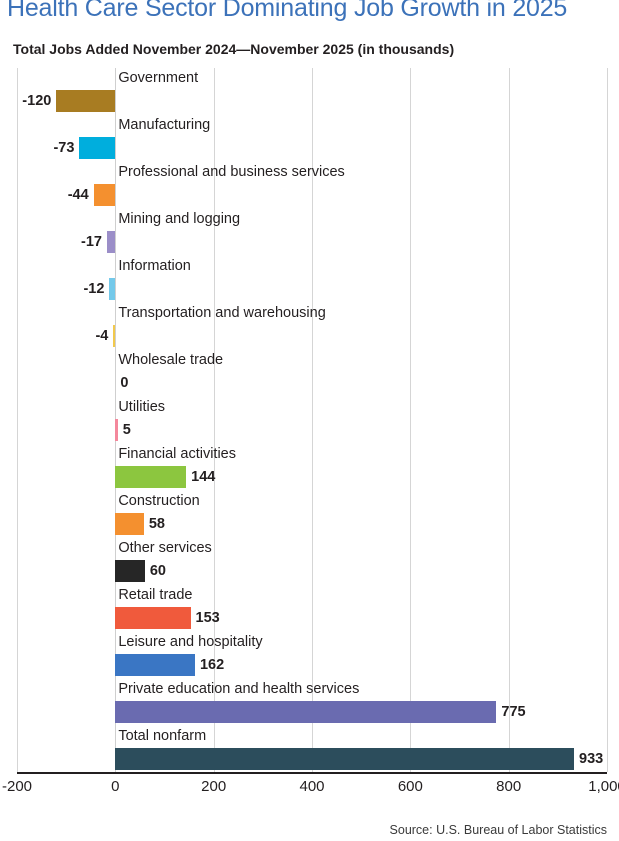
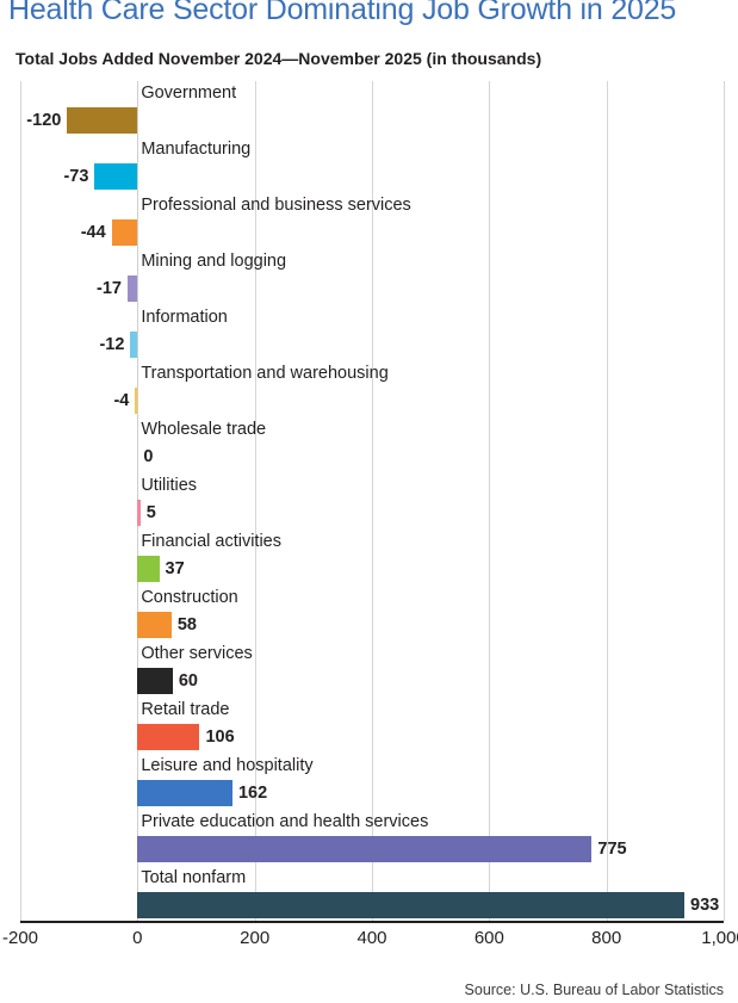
Financial activities: 144 -> 37
Retail trade: 153 -> 106
